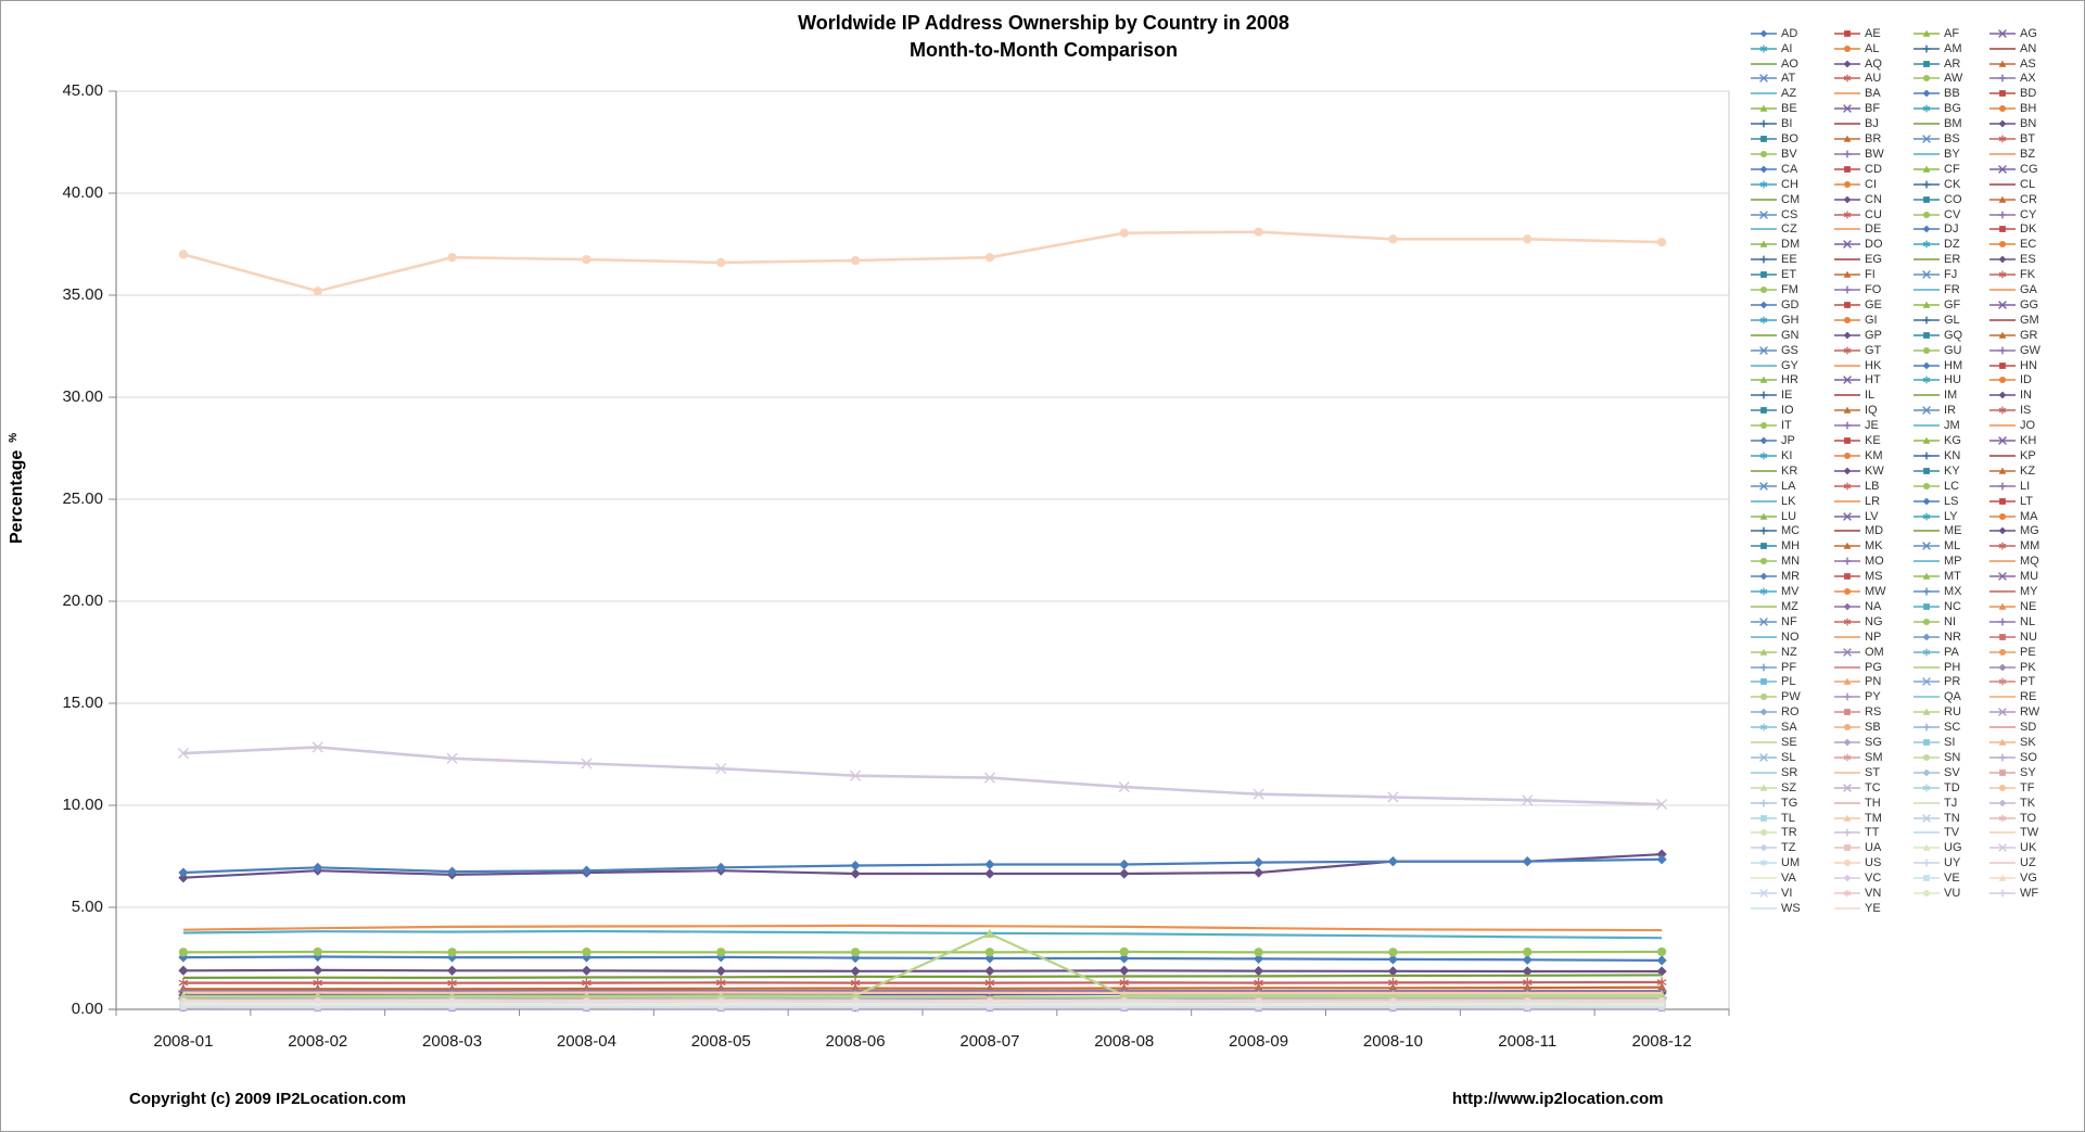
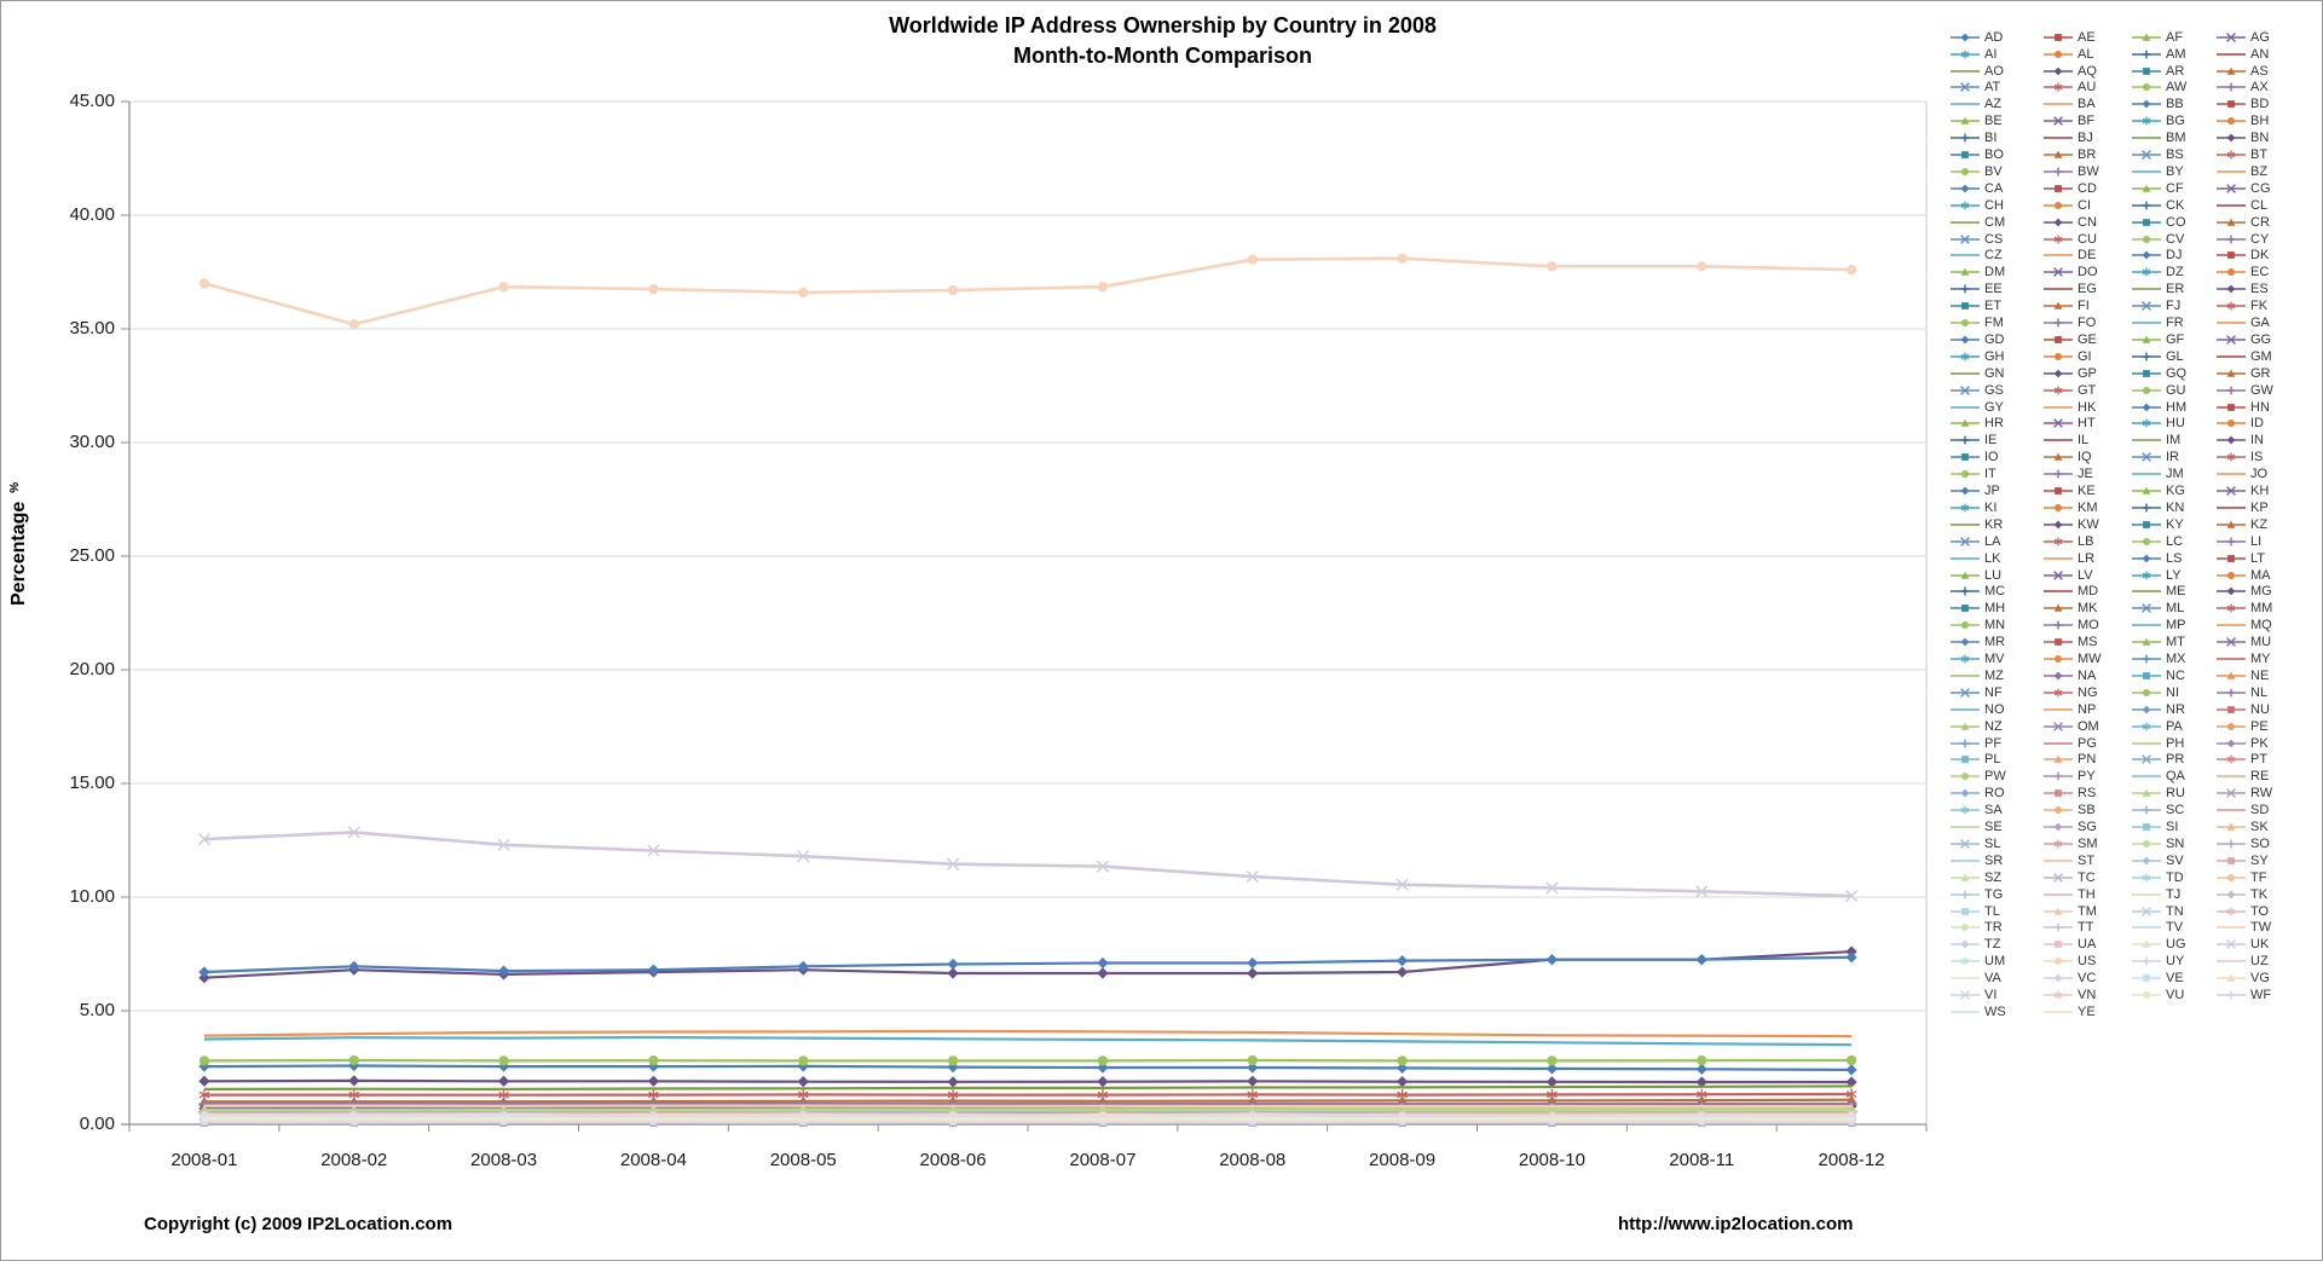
RU/2008-07: 3.7 -> 0.7
